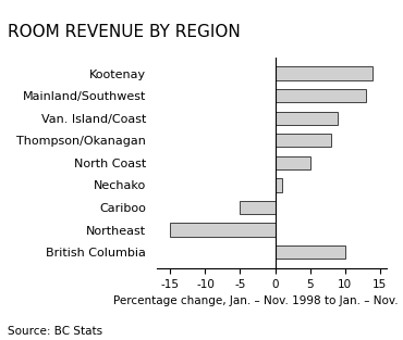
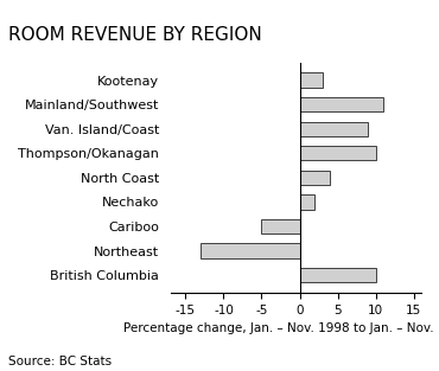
Kootenay: 14 -> 3
Mainland/Southwest: 13 -> 11
Thompson/Okanagan: 8 -> 10
North Coast: 5 -> 4
Nechako: 1 -> 2
Northeast: -15 -> -13
